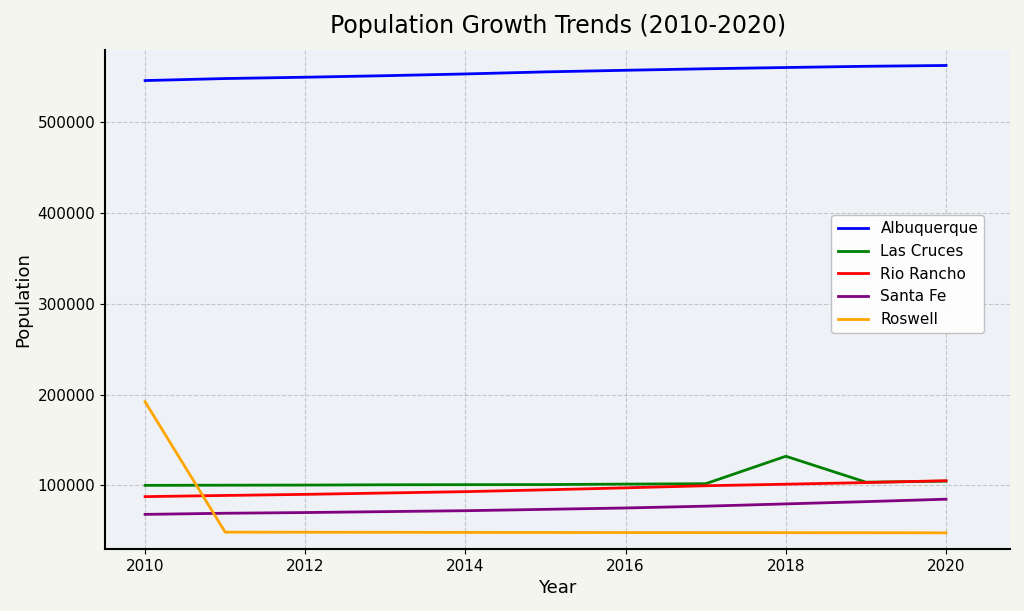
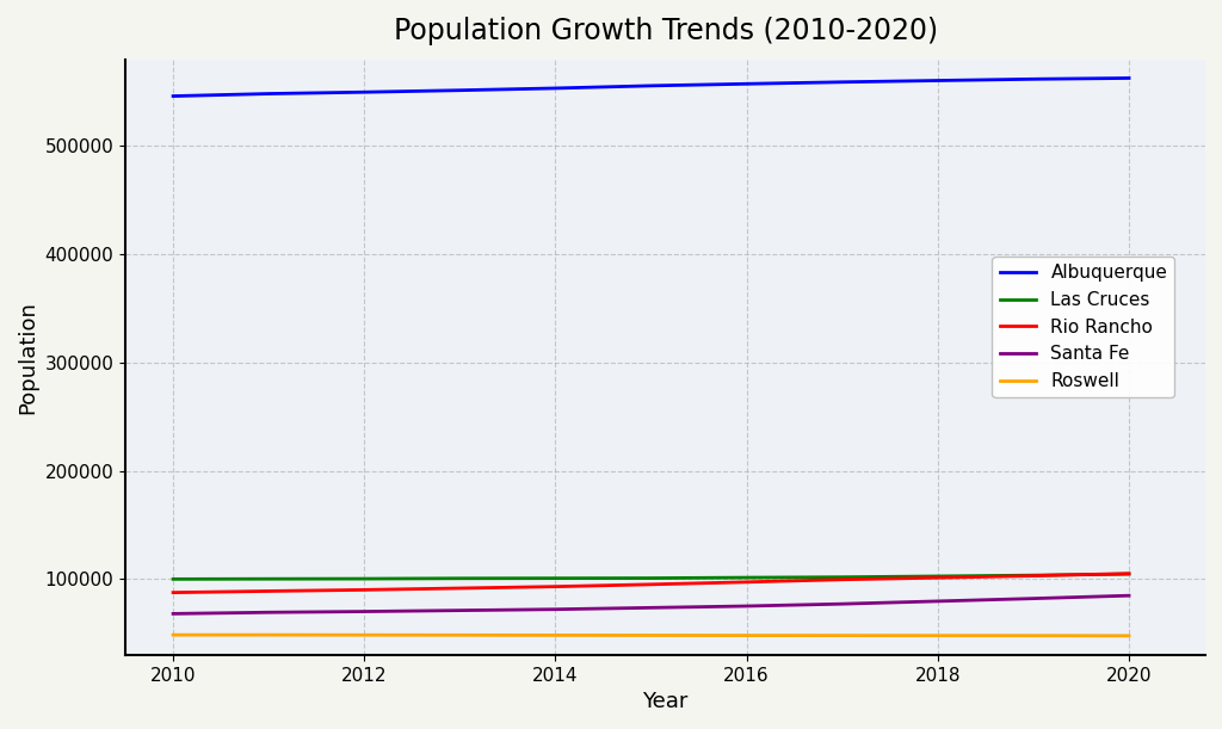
Roswell/2010: 192000 -> 48000
Las Cruces/2018: 132000 -> 103000
